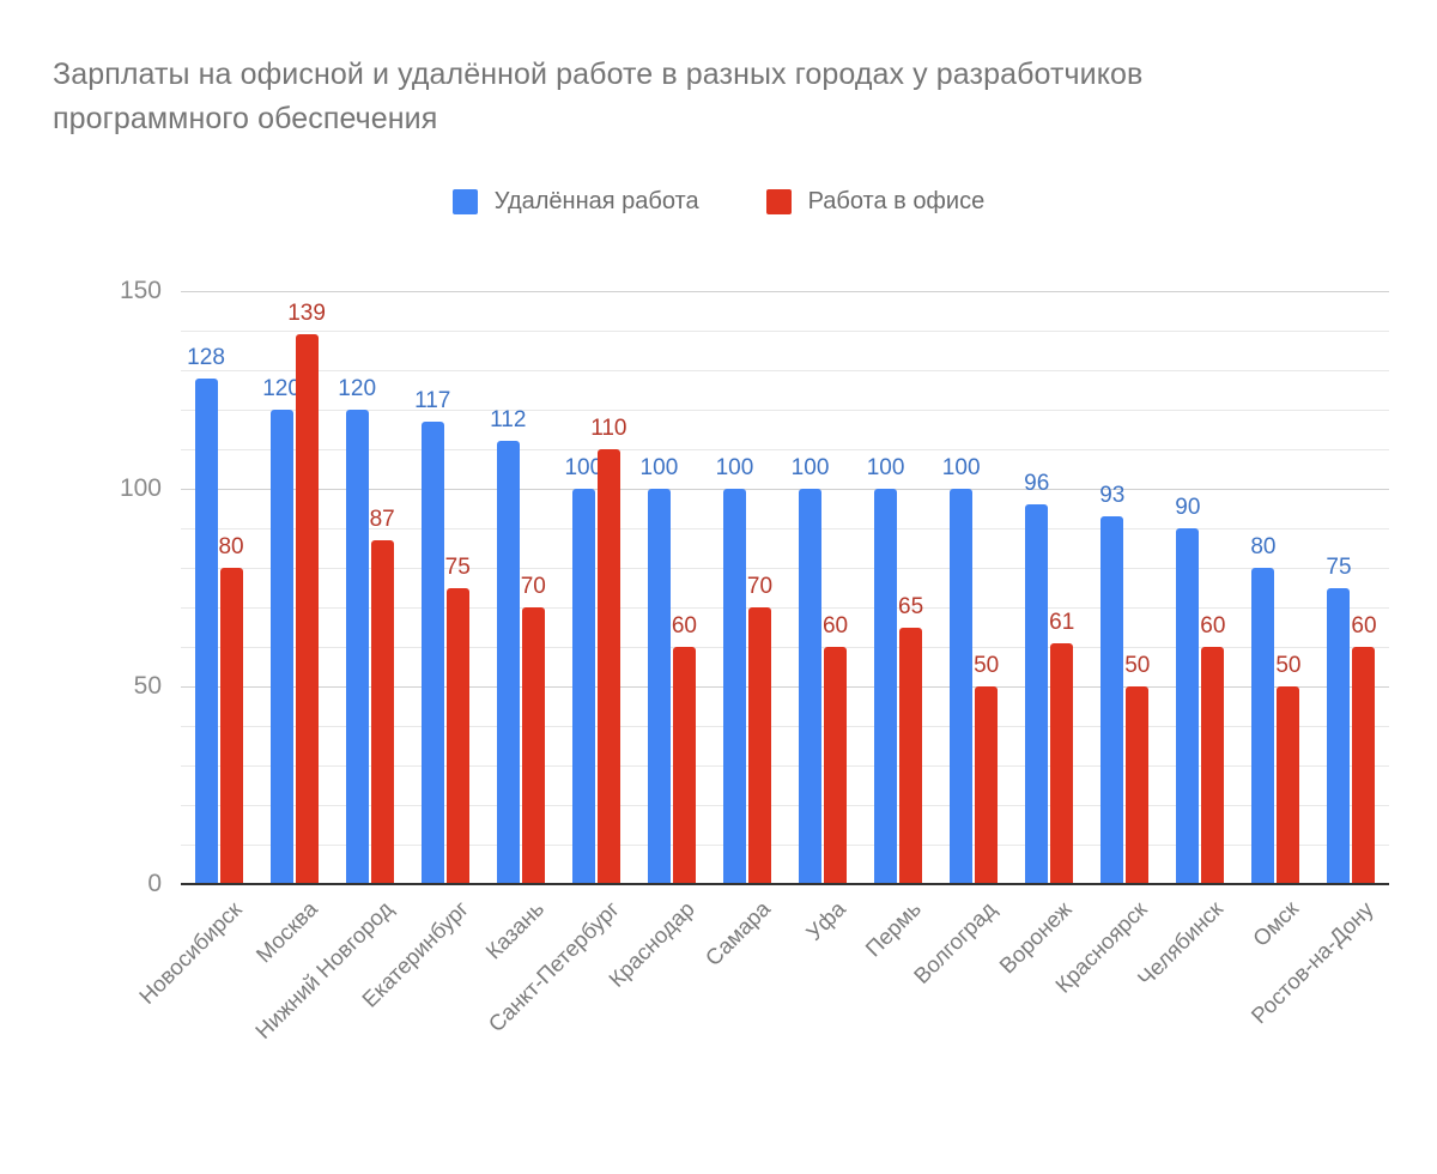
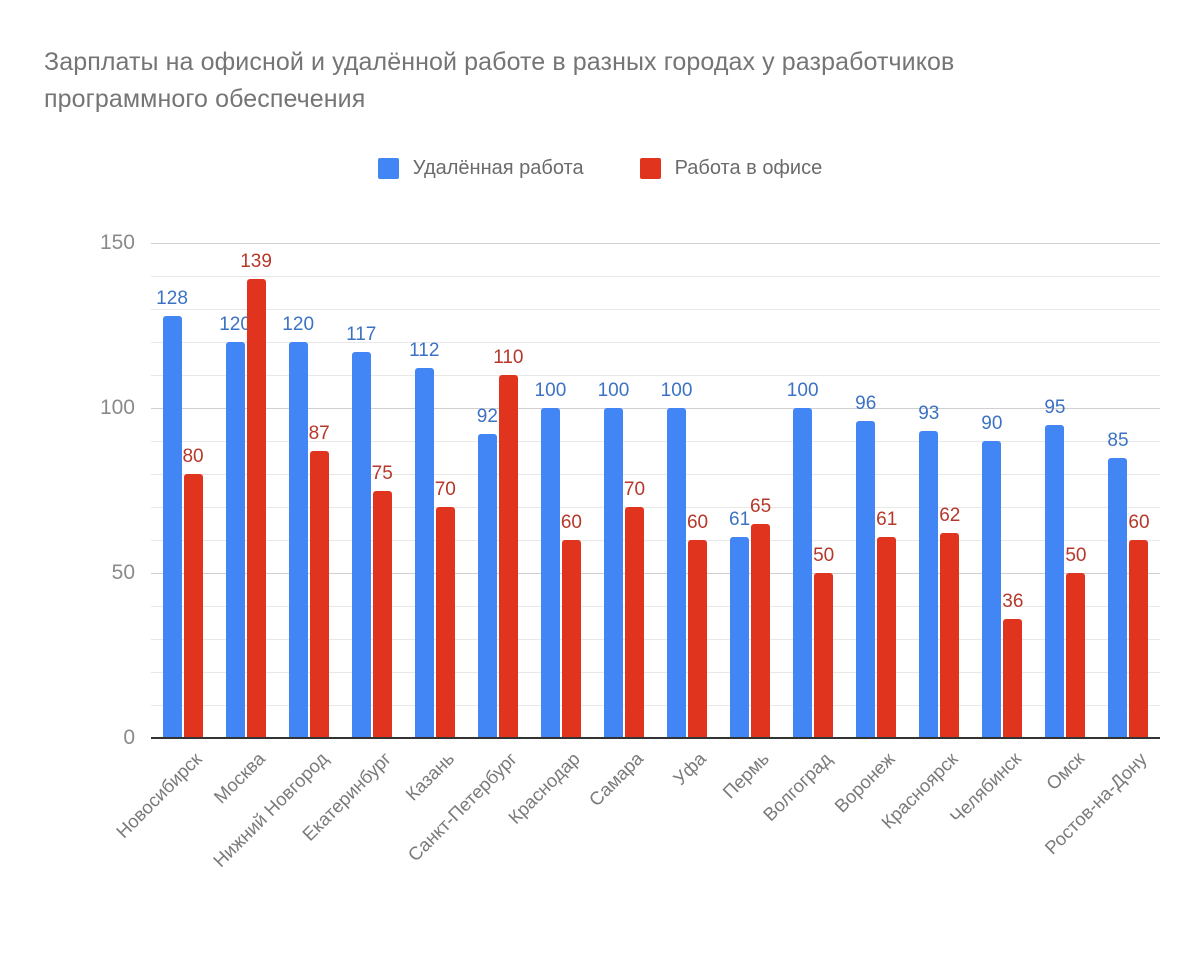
Удалённая работа/Санкт-Петербург: 100 -> 92
Удалённая работа/Пермь: 100 -> 61
Работа в офисе/Красноярск: 50 -> 62
Работа в офисе/Челябинск: 60 -> 36
Удалённая работа/Омск: 80 -> 95
Удалённая работа/Ростов-на-Дону: 75 -> 85
